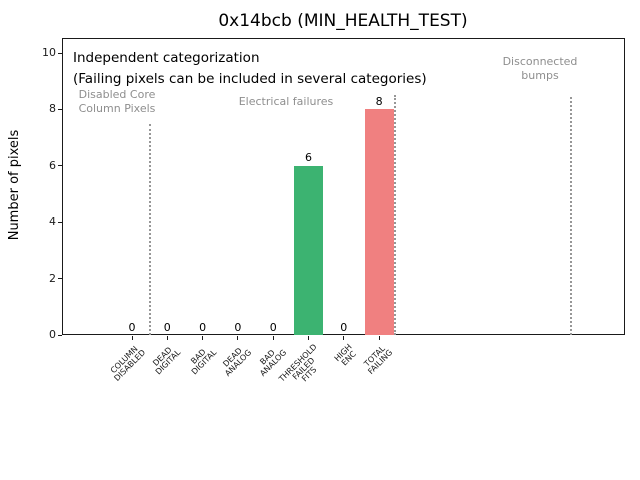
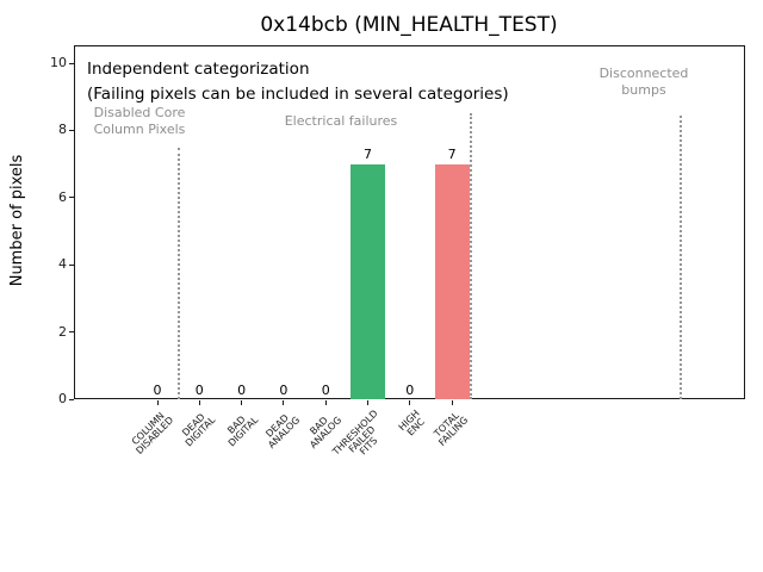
THRESHOLD FAILED FITS: 6 -> 7
TOTAL FAILING: 8 -> 7
